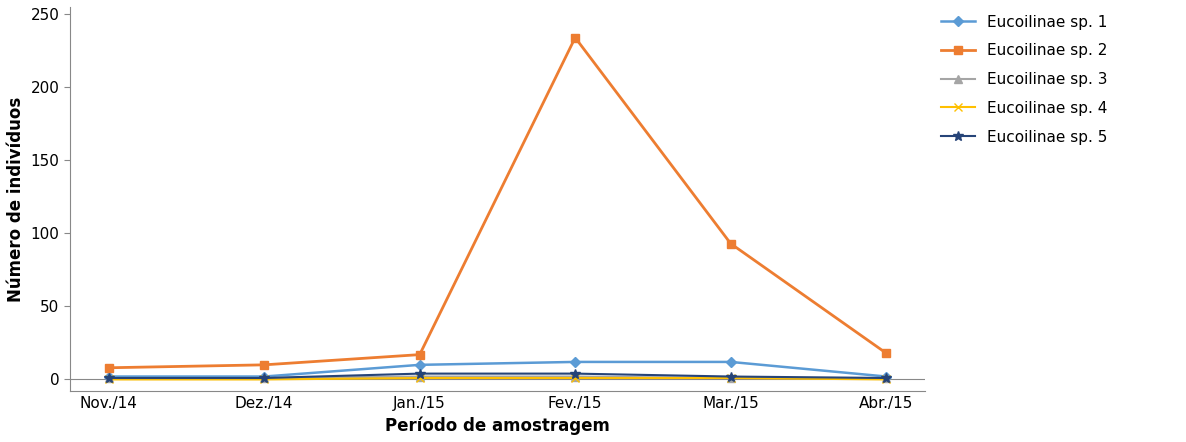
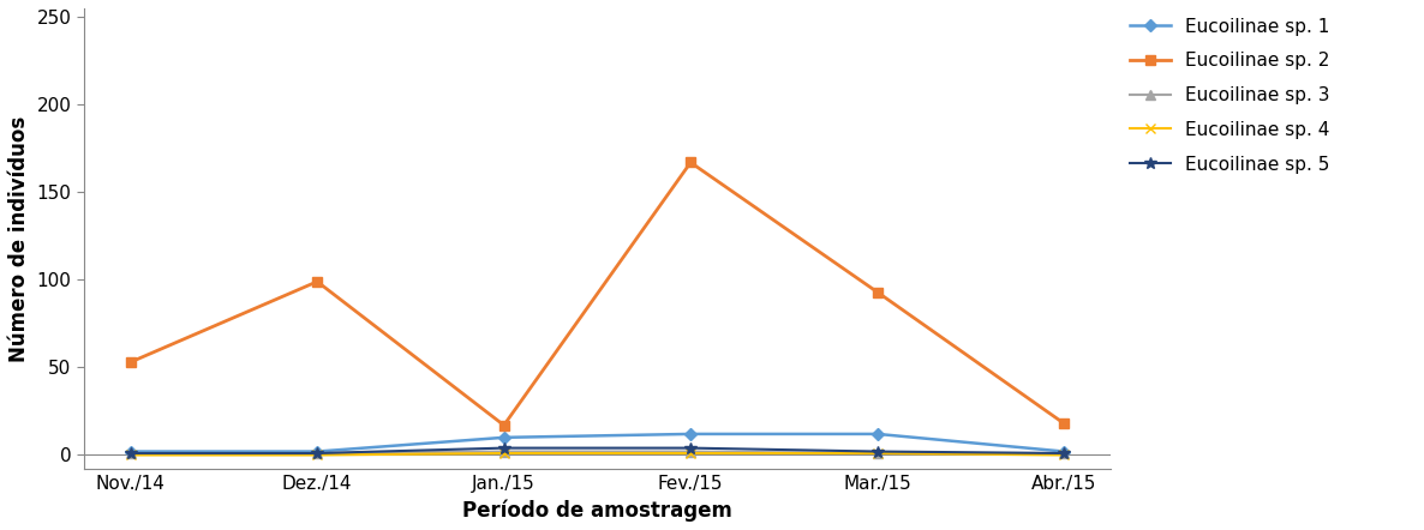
Eucoilinae sp. 2/Nov./14: 8 -> 53
Eucoilinae sp. 2/Dez./14: 10 -> 99
Eucoilinae sp. 2/Fev./15: 234 -> 167
